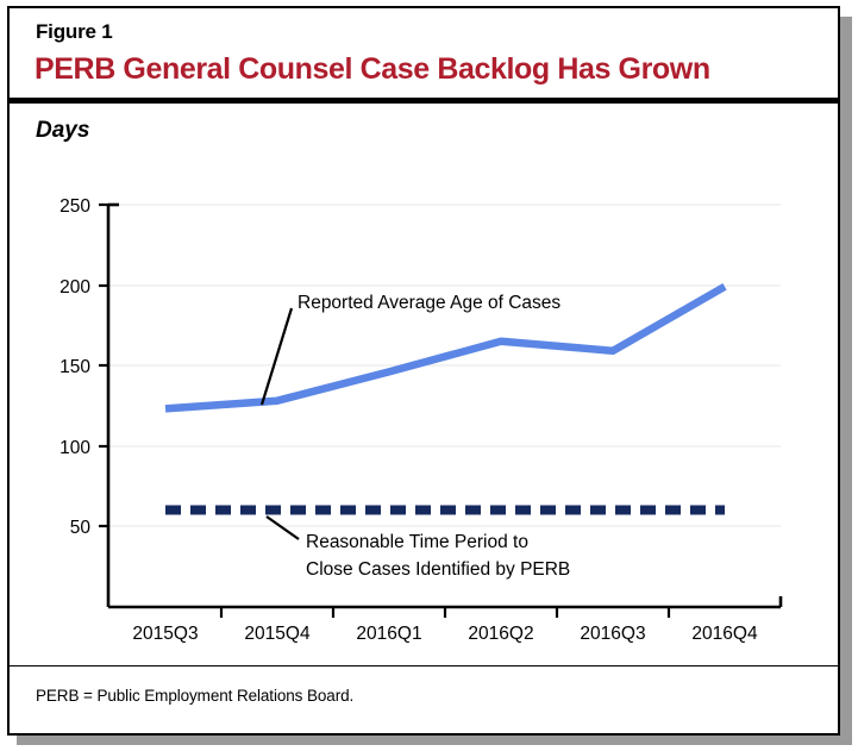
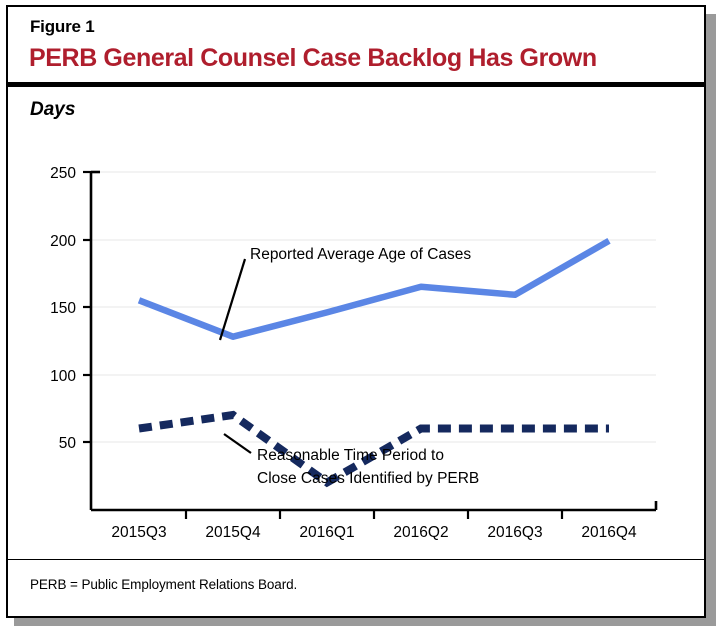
Reported Average Age of Cases/2015Q3: 123 -> 155
Reasonable Time Period to Close Cases Identified by PERB/2015Q4: 60 -> 70
Reasonable Time Period to Close Cases Identified by PERB/2016Q1: 60 -> 20
